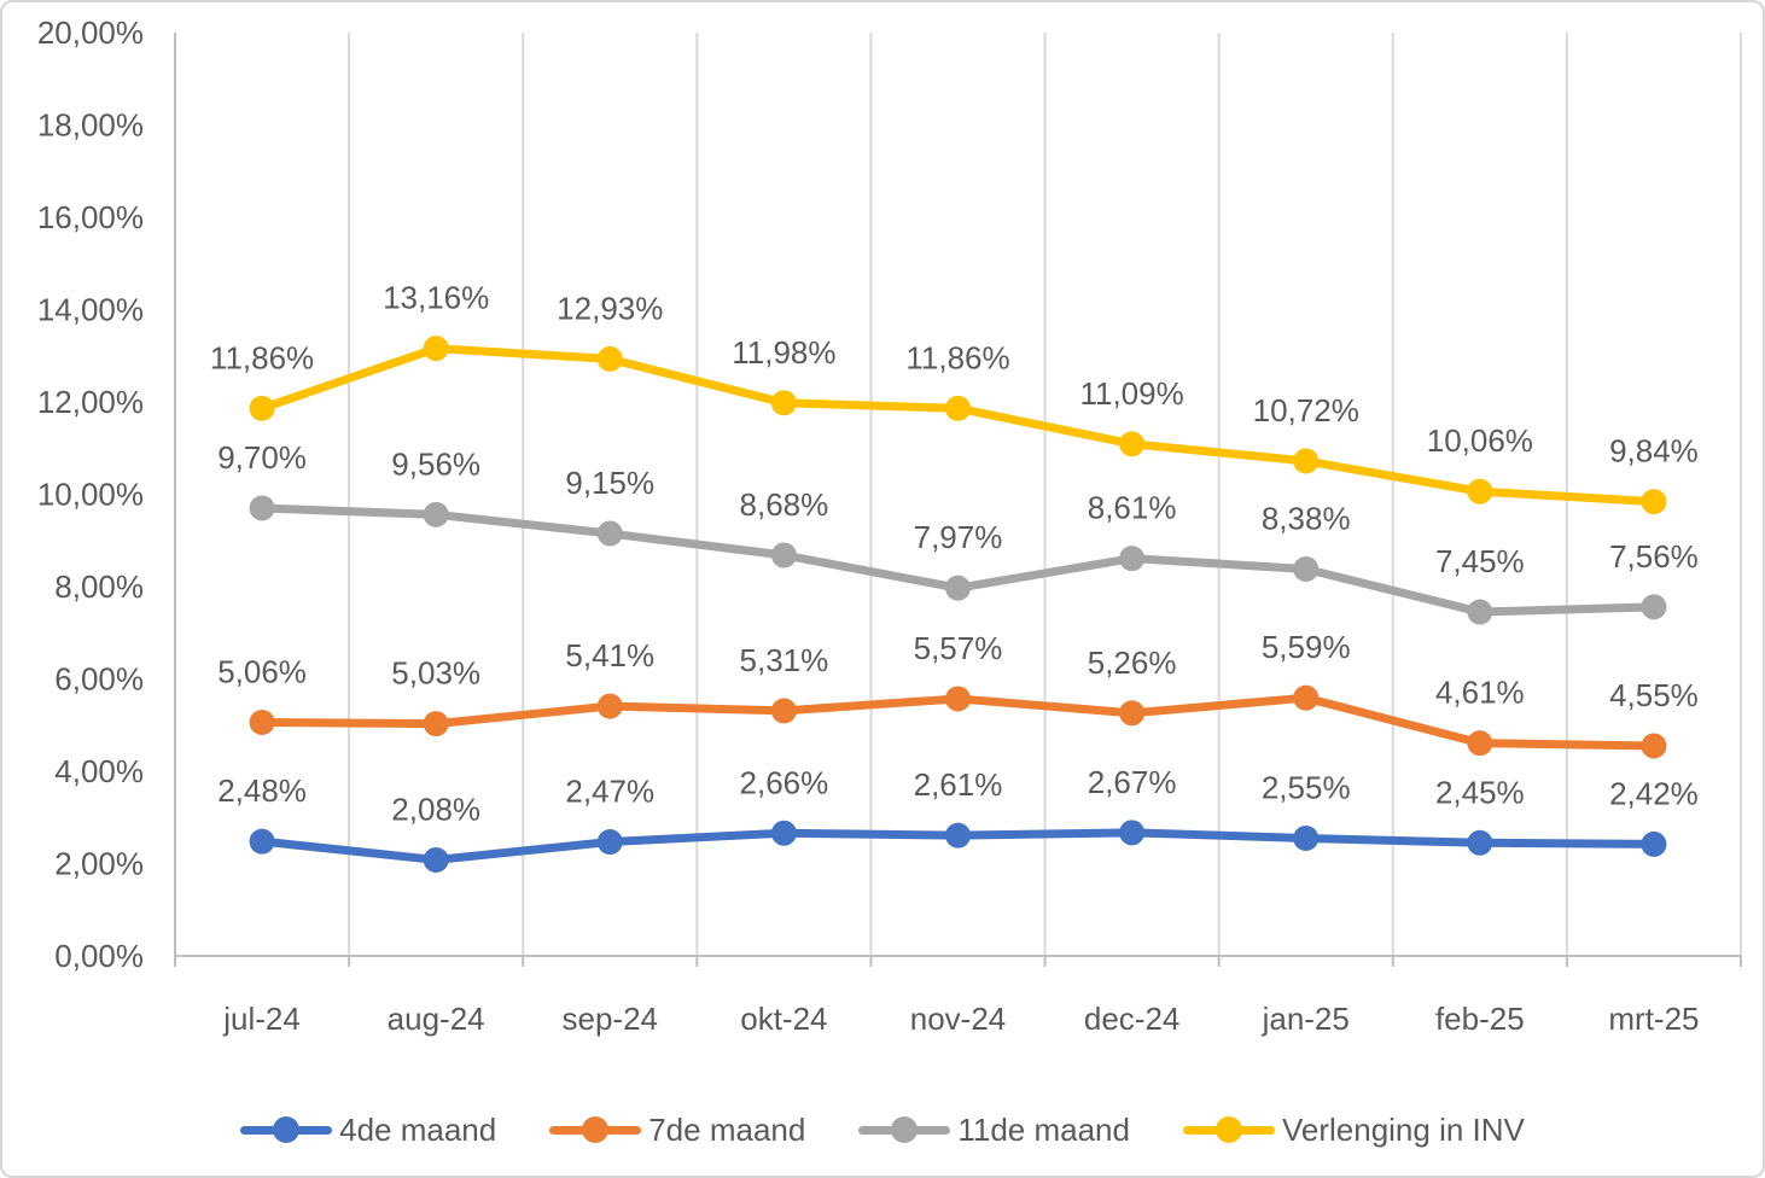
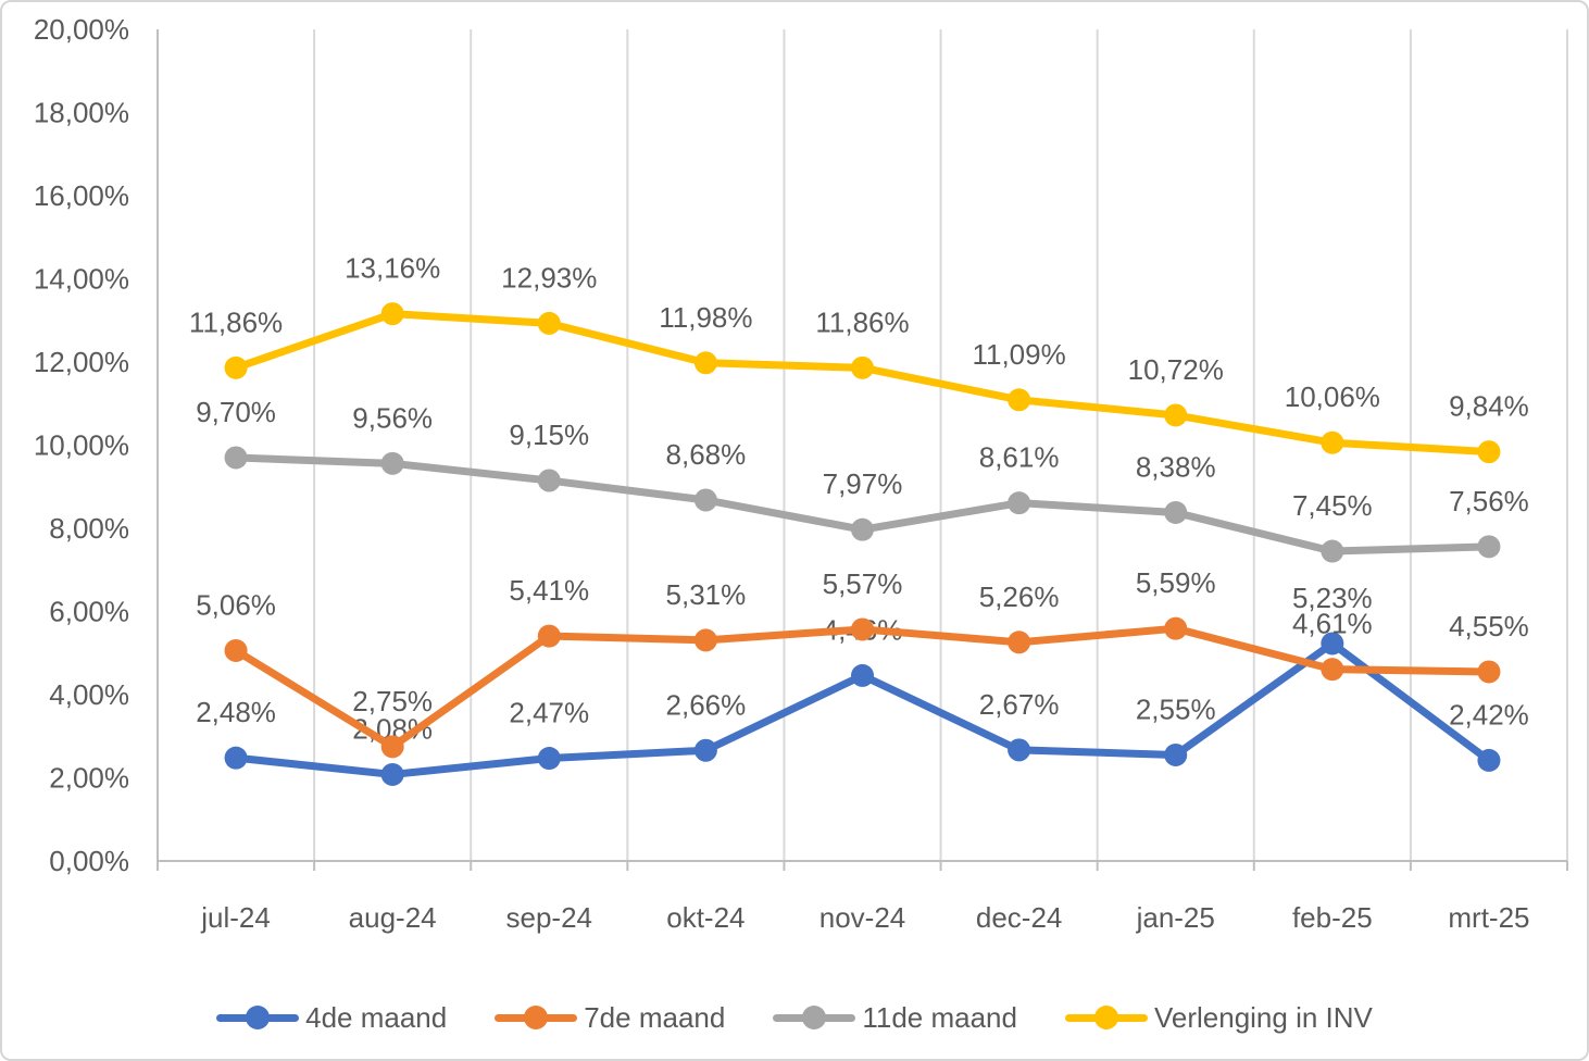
7de maand/aug-24: 5,03% -> 2,75%
4de maand/nov-24: 2,61% -> 4,46%
4de maand/feb-25: 2,45% -> 5,23%
